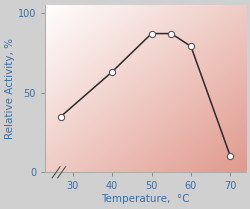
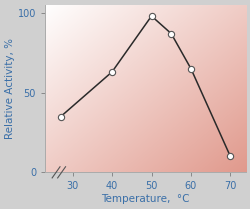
50: 87 -> 98
60: 79 -> 65
